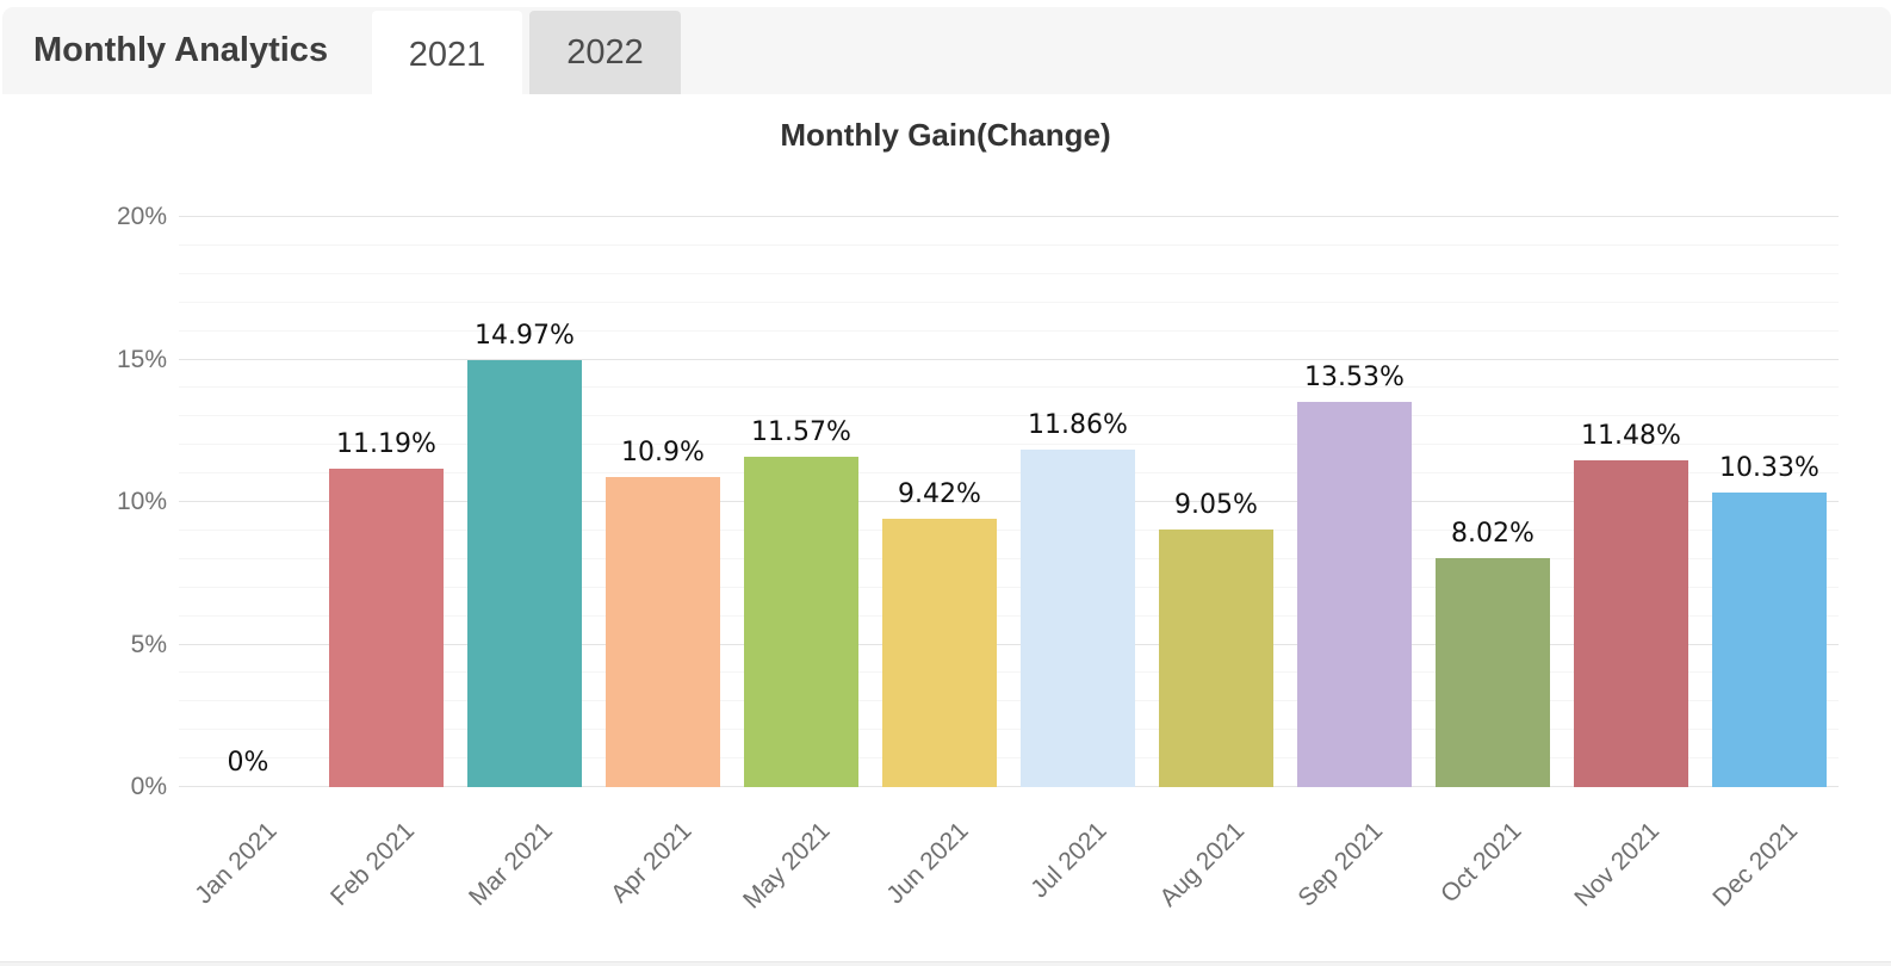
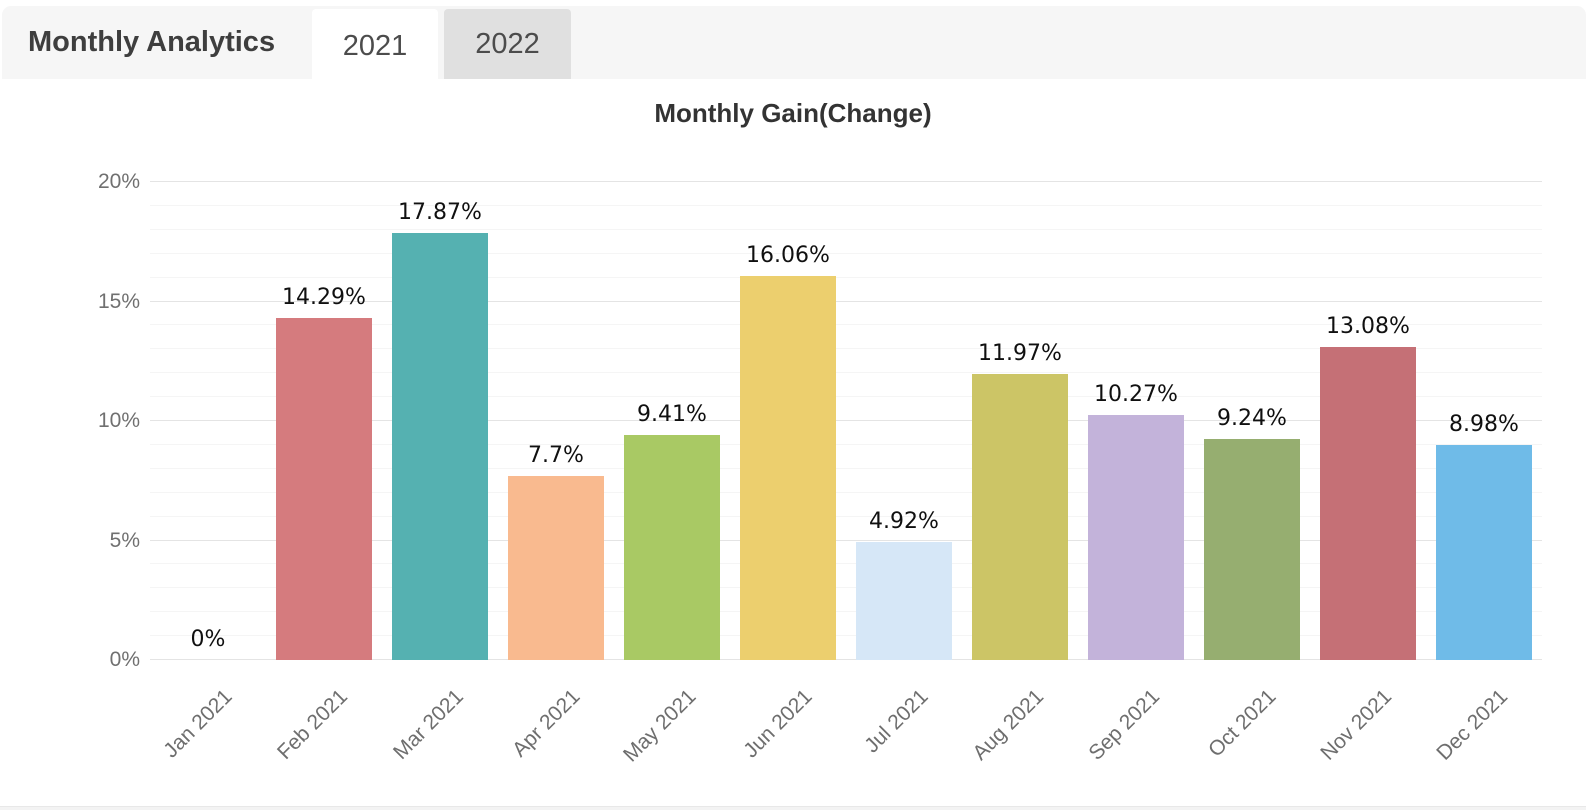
Feb 2021: 11.19% -> 14.29%
Mar 2021: 14.97% -> 17.87%
Apr 2021: 10.9% -> 7.7%
May 2021: 11.57% -> 9.41%
Jun 2021: 9.42% -> 16.06%
Jul 2021: 11.86% -> 4.92%
Aug 2021: 9.05% -> 11.97%
Sep 2021: 13.53% -> 10.27%
Oct 2021: 8.02% -> 9.24%
Nov 2021: 11.48% -> 13.08%
Dec 2021: 10.33% -> 8.98%
